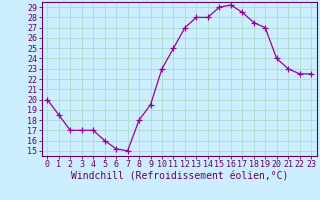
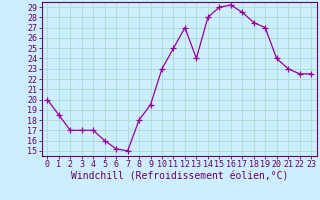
13: 28.0 -> 24.0
